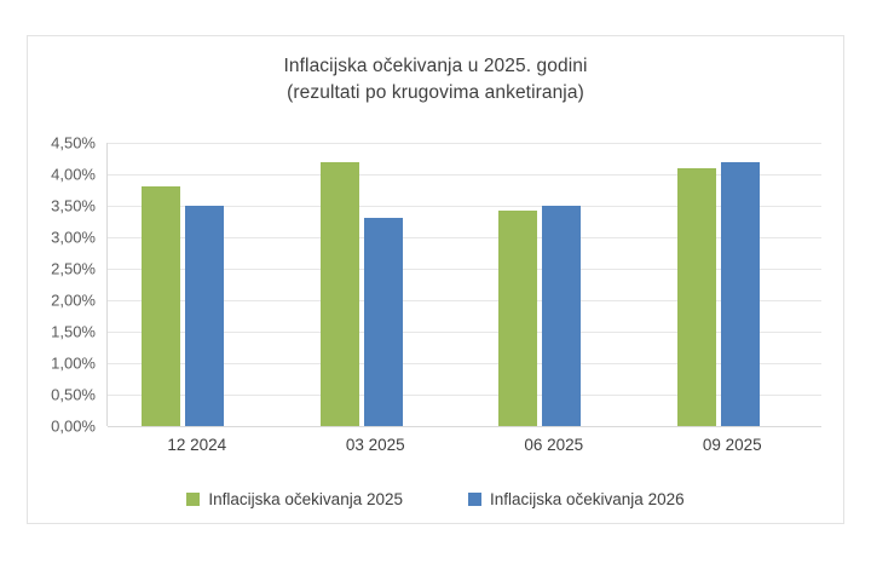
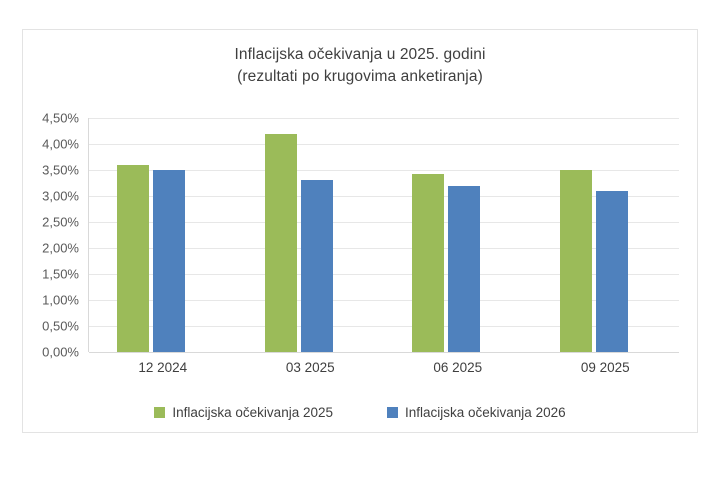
Inflacijska očekivanja 2025/12 2024: 3,8% -> 3,6%
Inflacijska očekivanja 2026/06 2025: 3,5% -> 3,2%
Inflacijska očekivanja 2025/09 2025: 4,1% -> 3,5%
Inflacijska očekivanja 2026/09 2025: 4,2% -> 3,1%
